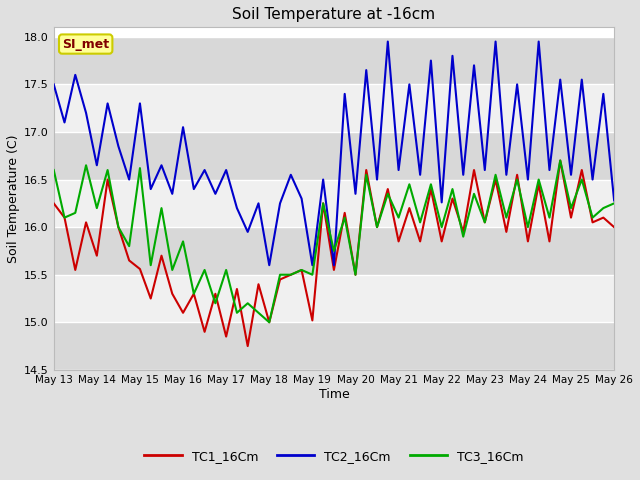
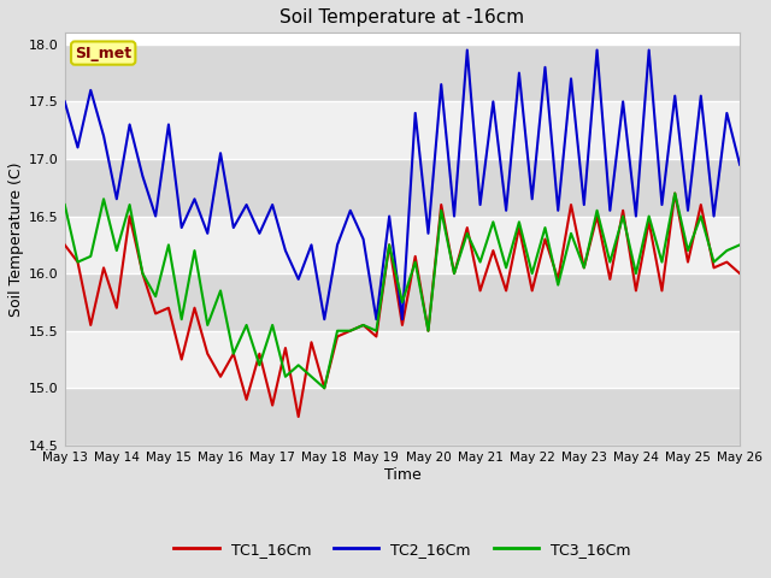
TC1_16Cm/May 15: 15.56 -> 15.70
TC3_16Cm/May 15: 16.62 -> 16.25
TC1_16Cm/May 19: 15.02 -> 15.45
TC2_16Cm/May 22: 16.26 -> 16.65
TC2_16Cm/May 26: 16.28 -> 16.95
